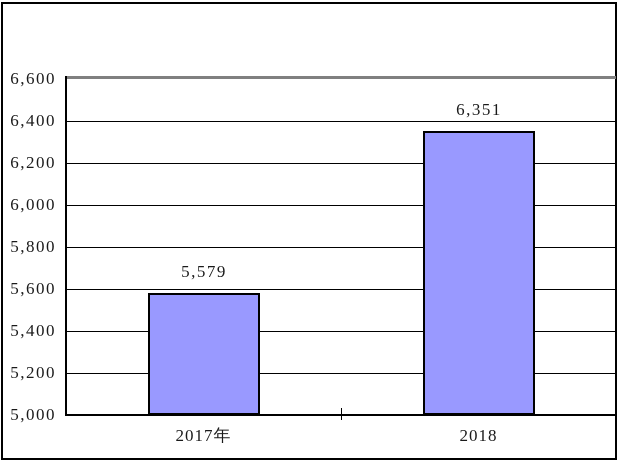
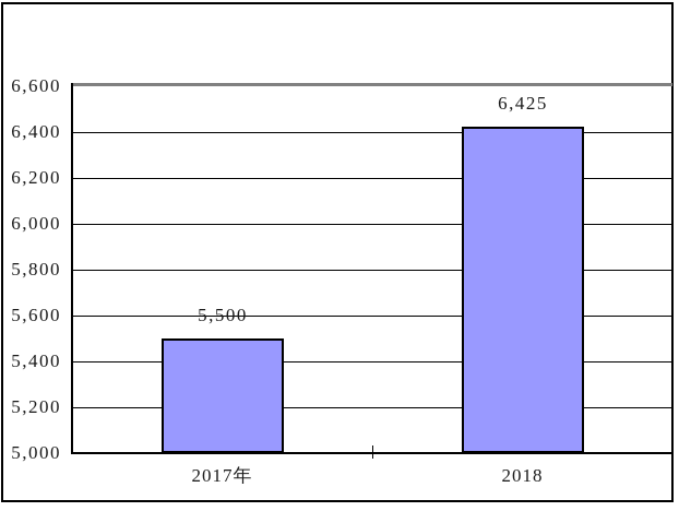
2017年: 5,579 -> 5,500
2018: 6,351 -> 6,425
